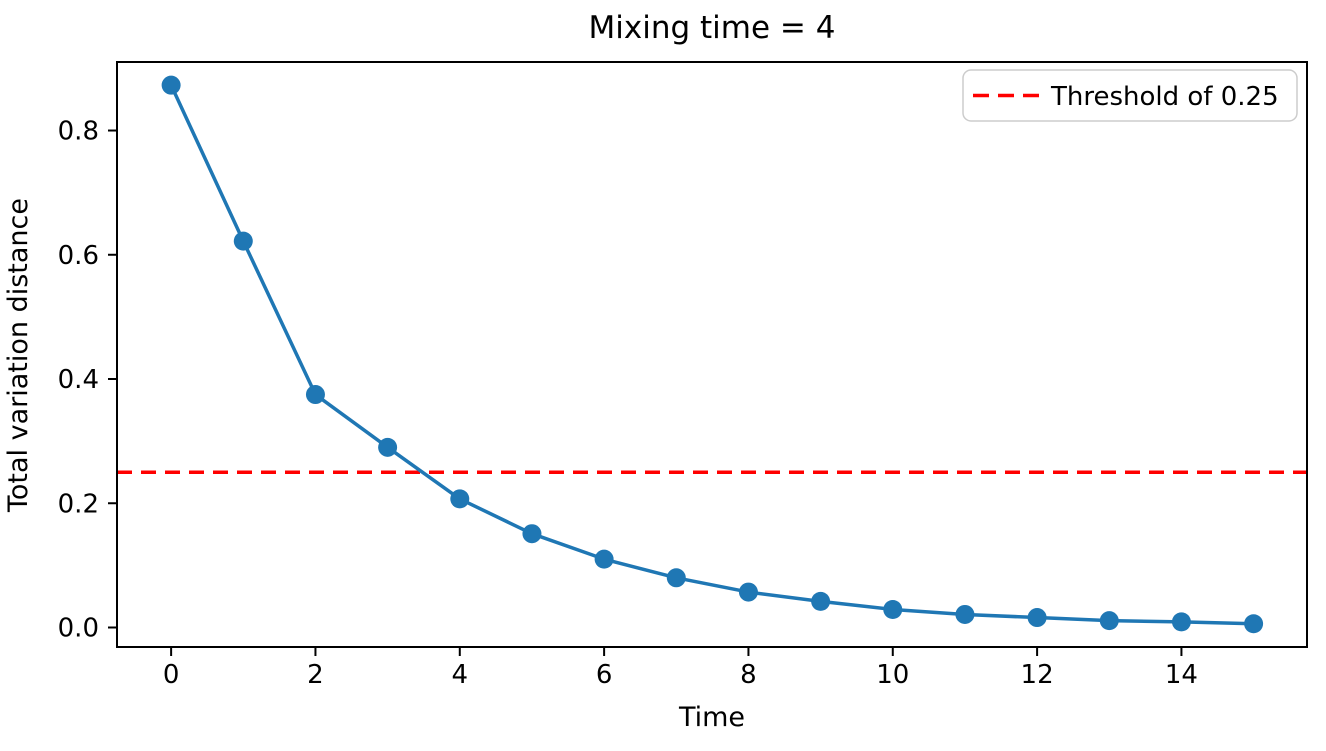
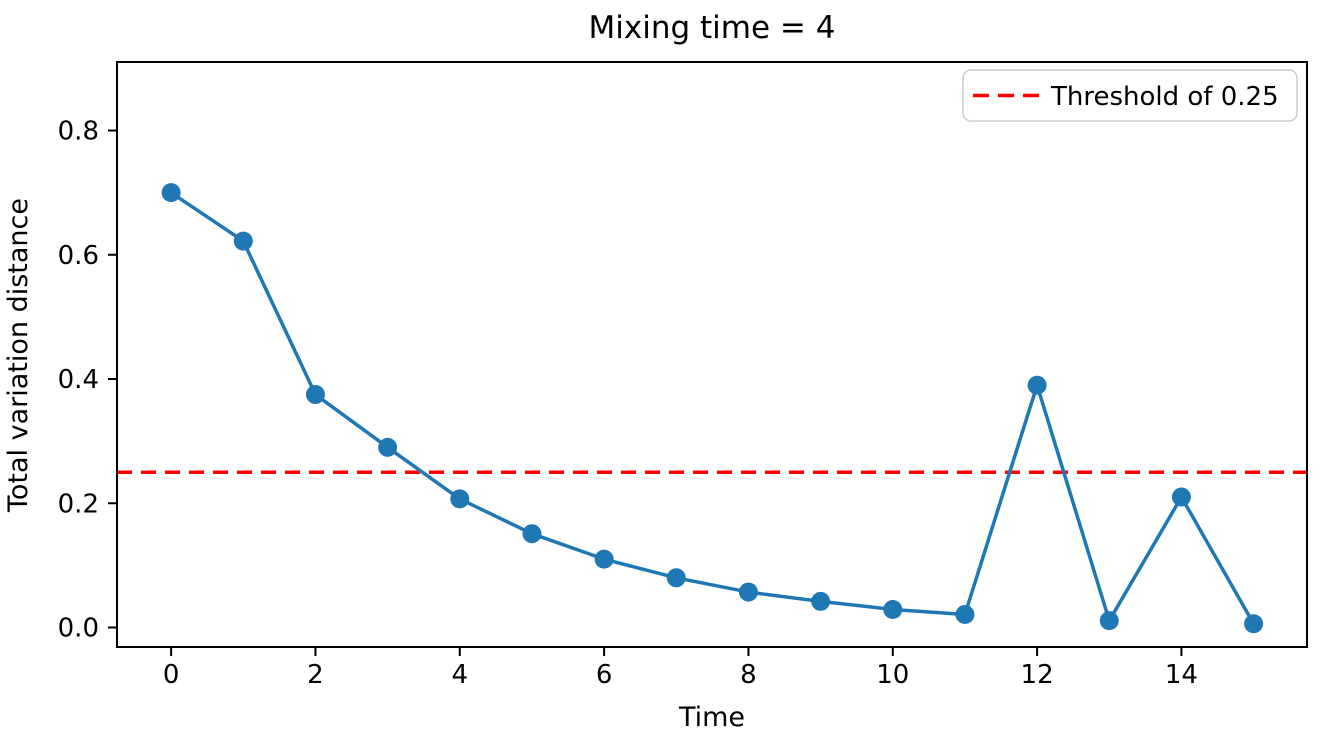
0: 0.87 -> 0.70
12: 0.02 -> 0.39
14: 0.01 -> 0.21
